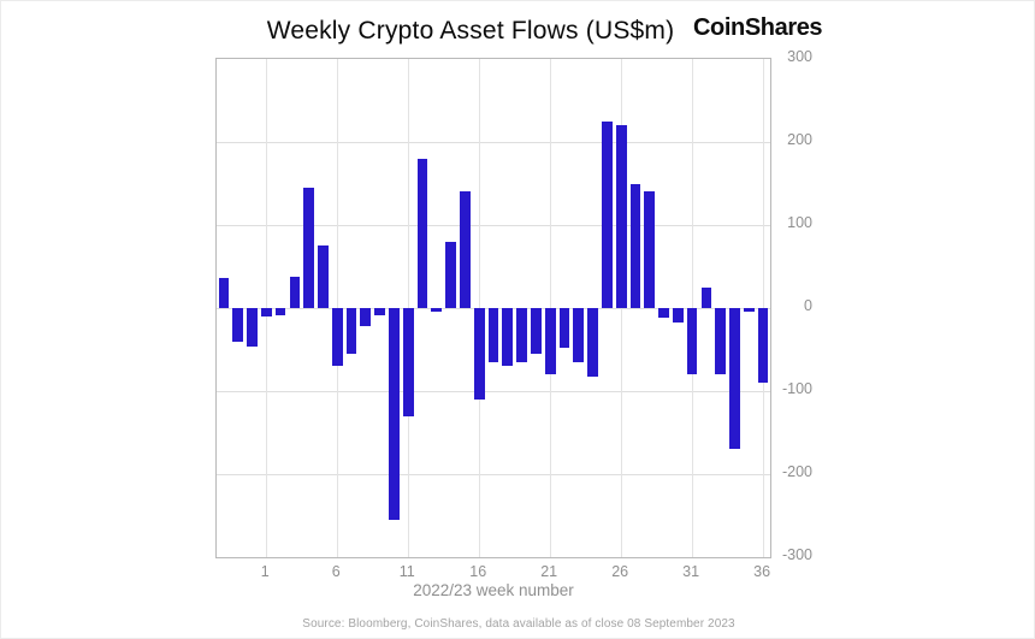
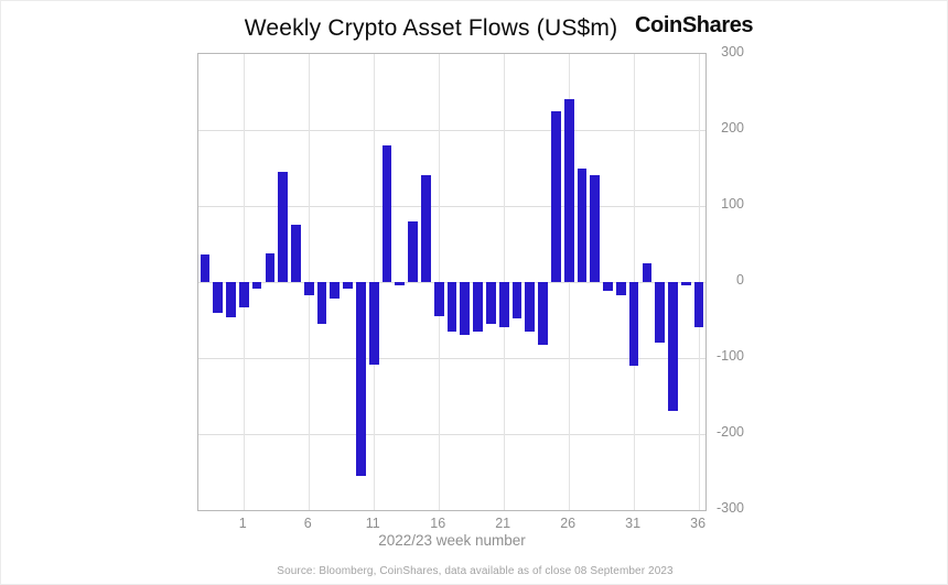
1: -10 -> -30
6: -70 -> -20
11: -130 -> -110
16: -110 -> -40
21: -80 -> -60
26: 220 -> 240
31: -80 -> -110
36: -90 -> -60
